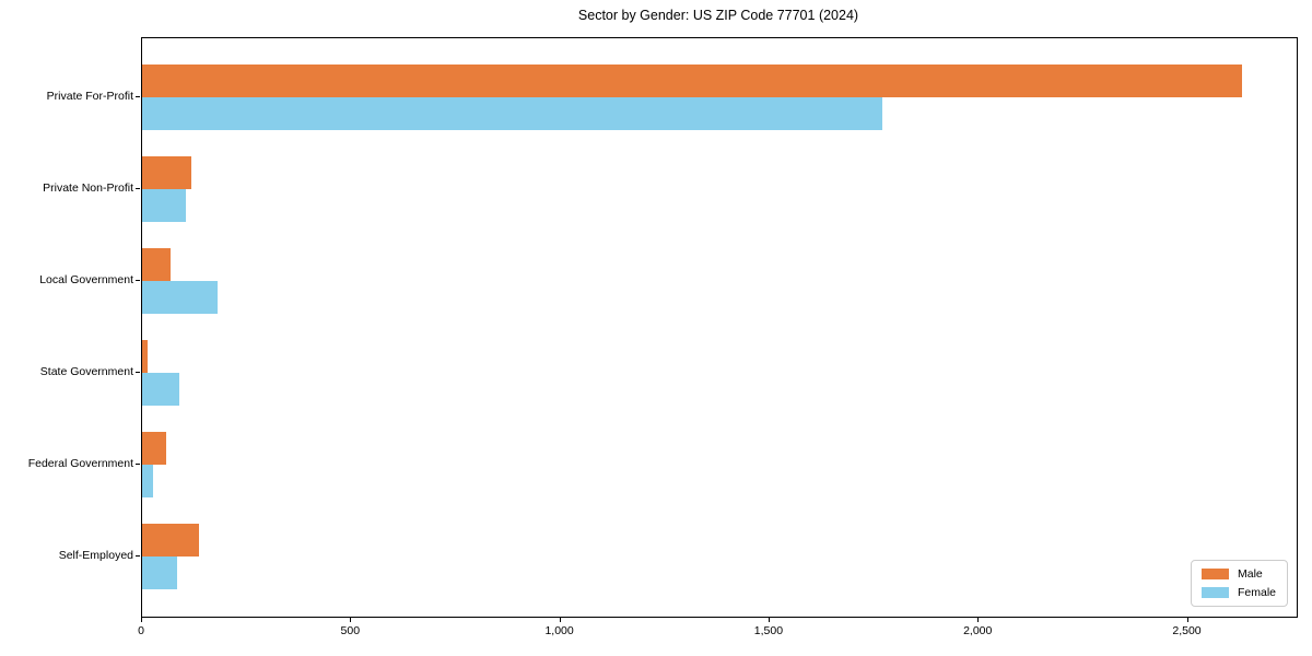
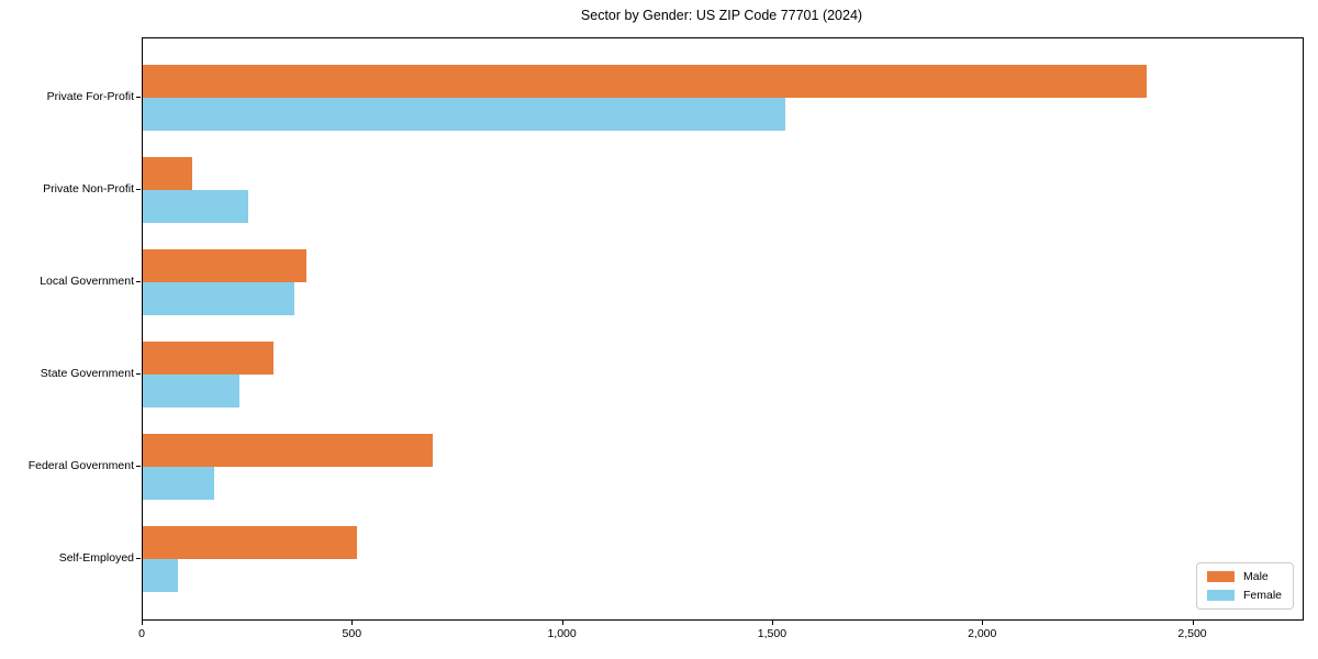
Male/Private For-Profit: 2630 -> 2390
Female/Private For-Profit: 1770 -> 1530
Female/Private Non-Profit: 100 -> 250
Male/Local Government: 70 -> 390
Female/Local Government: 180 -> 360
Male/State Government: 10 -> 310
Female/State Government: 90 -> 230
Male/Federal Government: 60 -> 690
Female/Federal Government: 30 -> 170
Male/Self-Employed: 140 -> 510
